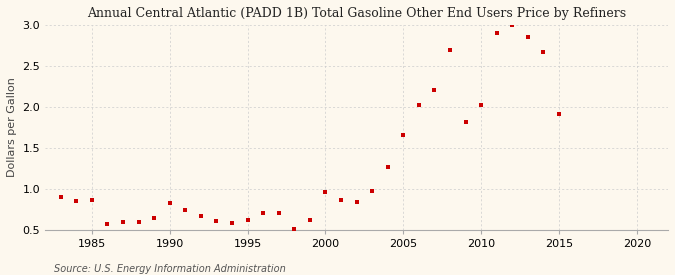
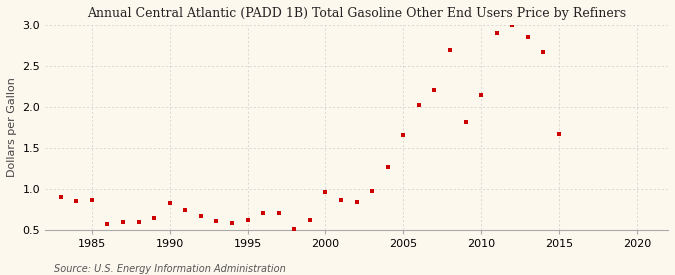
2010: 2.02 -> 2.15
2015: 1.92 -> 1.67
